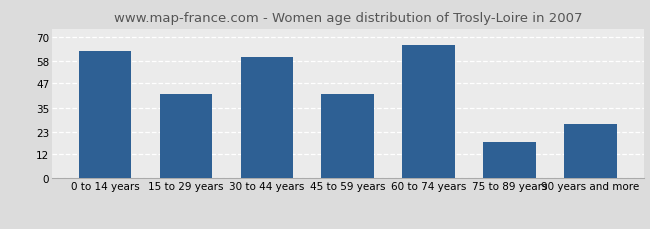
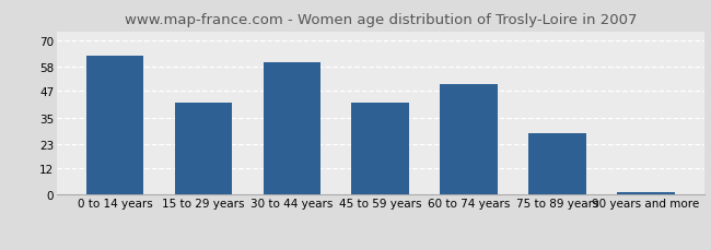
60 to 74 years: 66 -> 50
75 to 89 years: 18 -> 28
90 years and more: 27 -> 1
